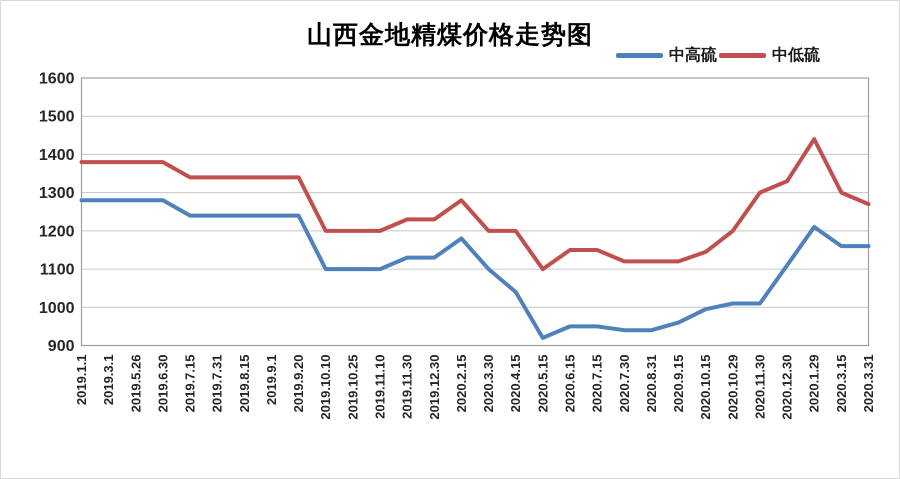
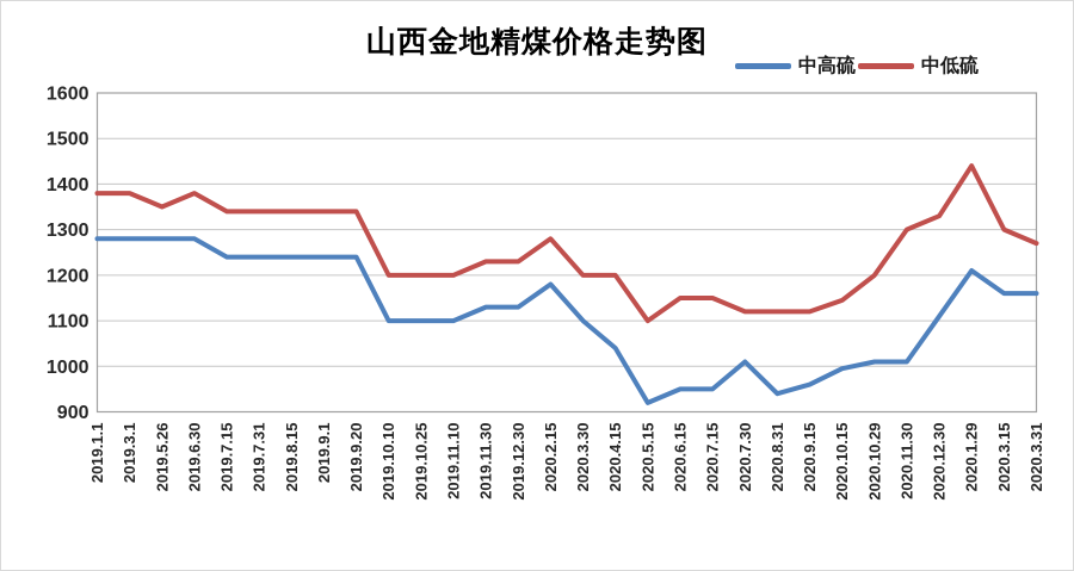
中低硫/2019.5.26: 1380 -> 1350
中高硫/2020.7.30: 940 -> 1010
